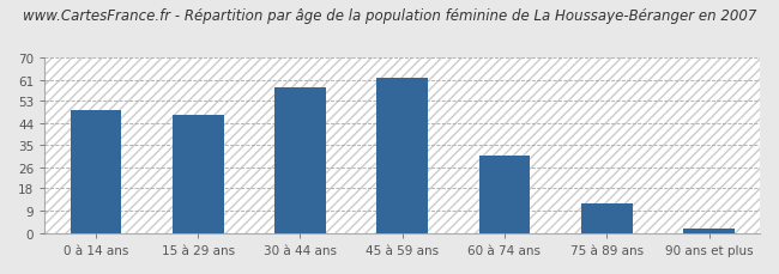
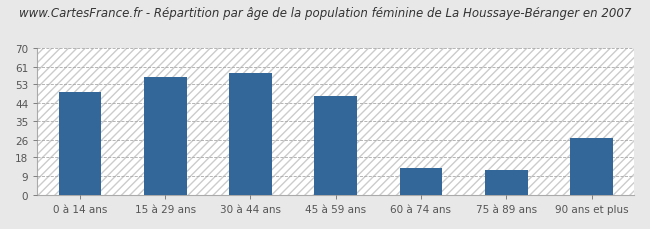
15 à 29 ans: 47 -> 56
45 à 59 ans: 62 -> 47
60 à 74 ans: 31 -> 13
90 ans et plus: 2 -> 27
